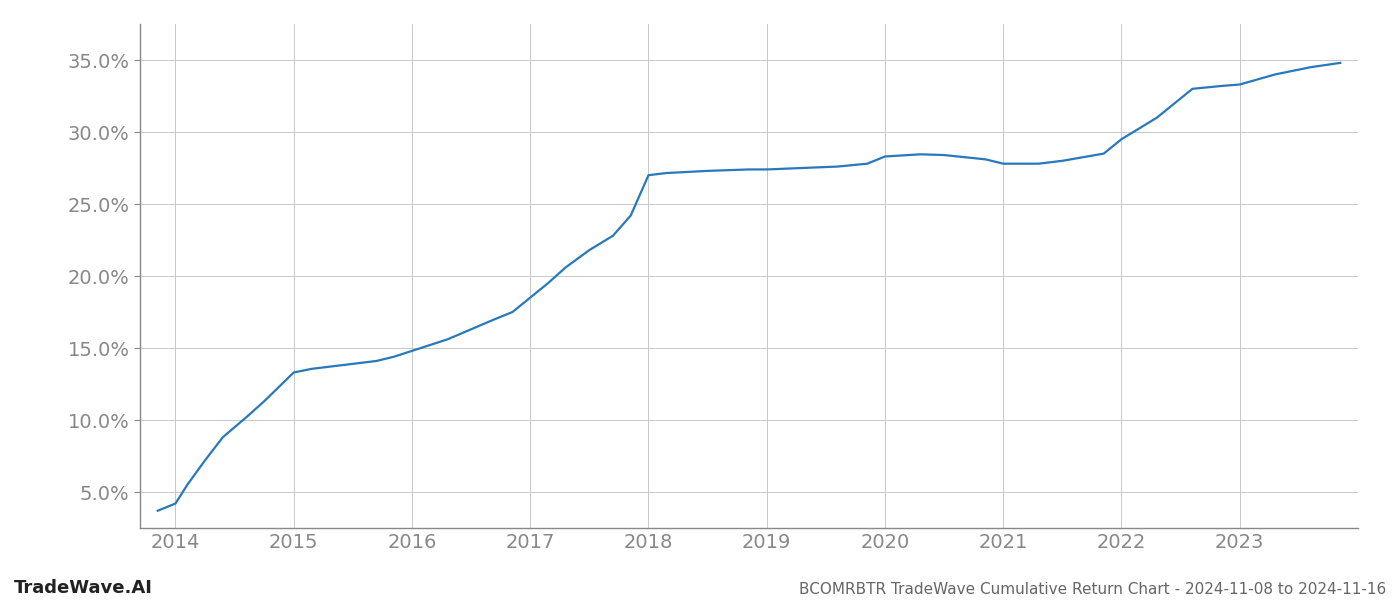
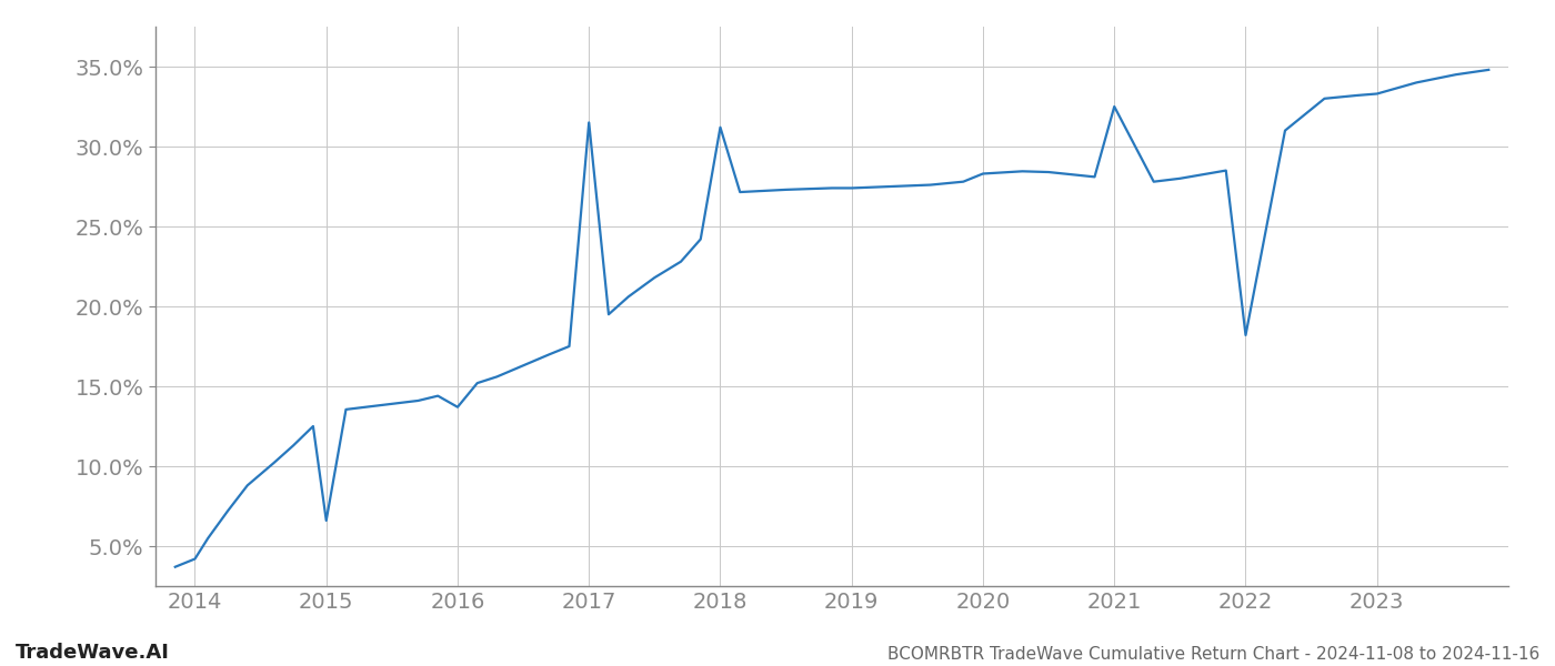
2015: 13.3% -> 6.6%
2016: 14.8% -> 13.7%
2017: 18.5% -> 31.5%
2018: 27.0% -> 31.2%
2021: 27.8% -> 32.5%
2022: 29.5% -> 18.2%
